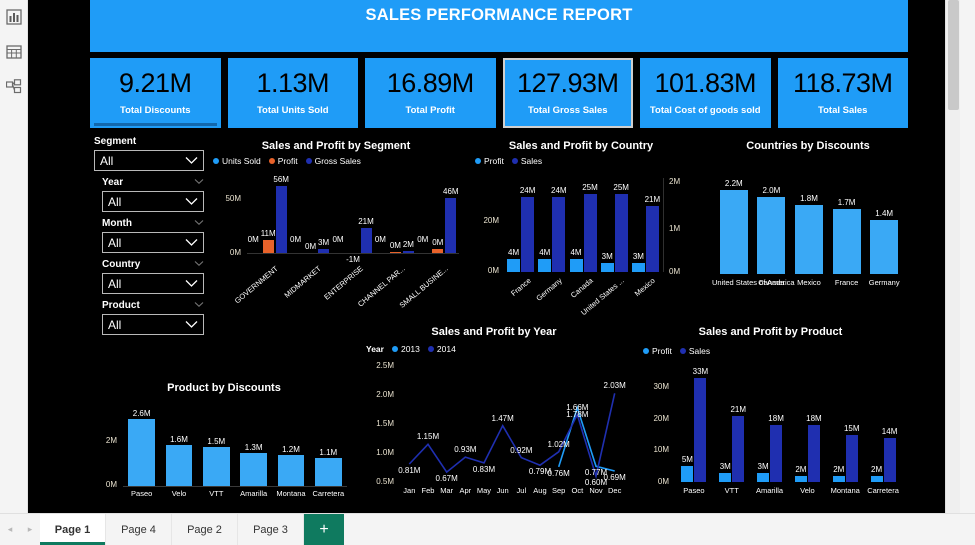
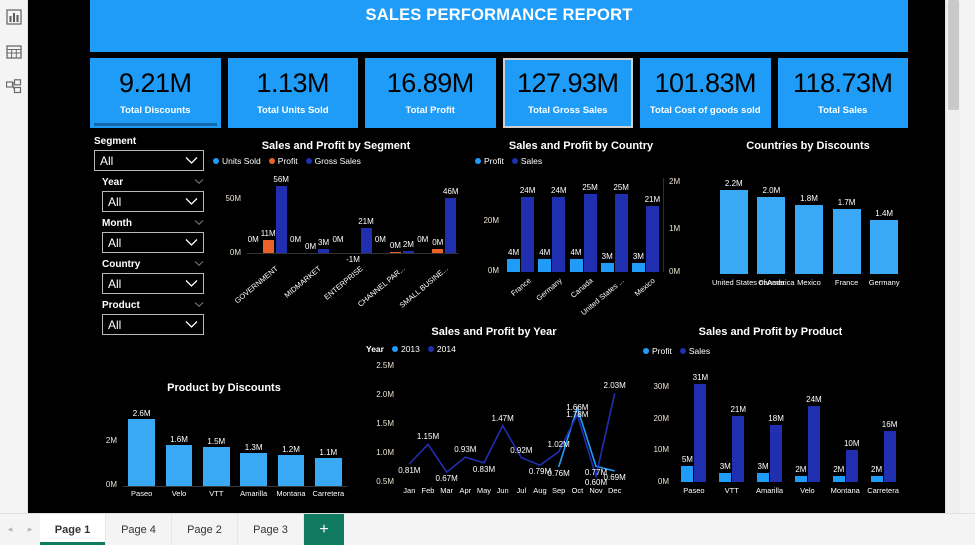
Sales and Profit by Product/Sales/Paseo: 33M -> 31M
Sales and Profit by Product/Sales/Velo: 18M -> 24M
Sales and Profit by Product/Sales/Montana: 15M -> 10M
Sales and Profit by Product/Sales/Carretera: 14M -> 16M
